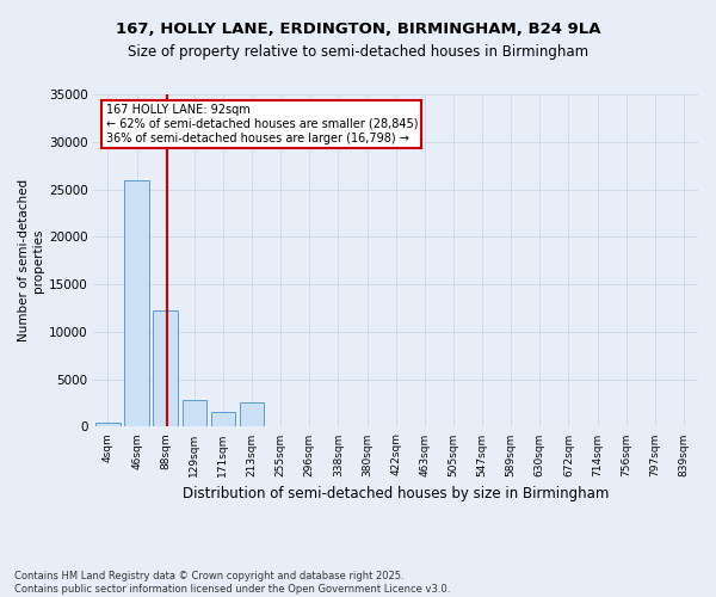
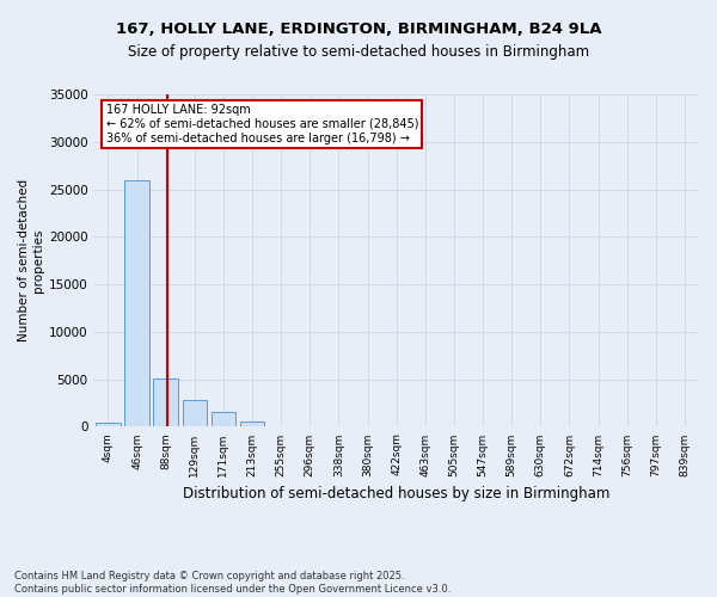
88sqm: 12200 -> 5100
213sqm: 2600 -> 600
